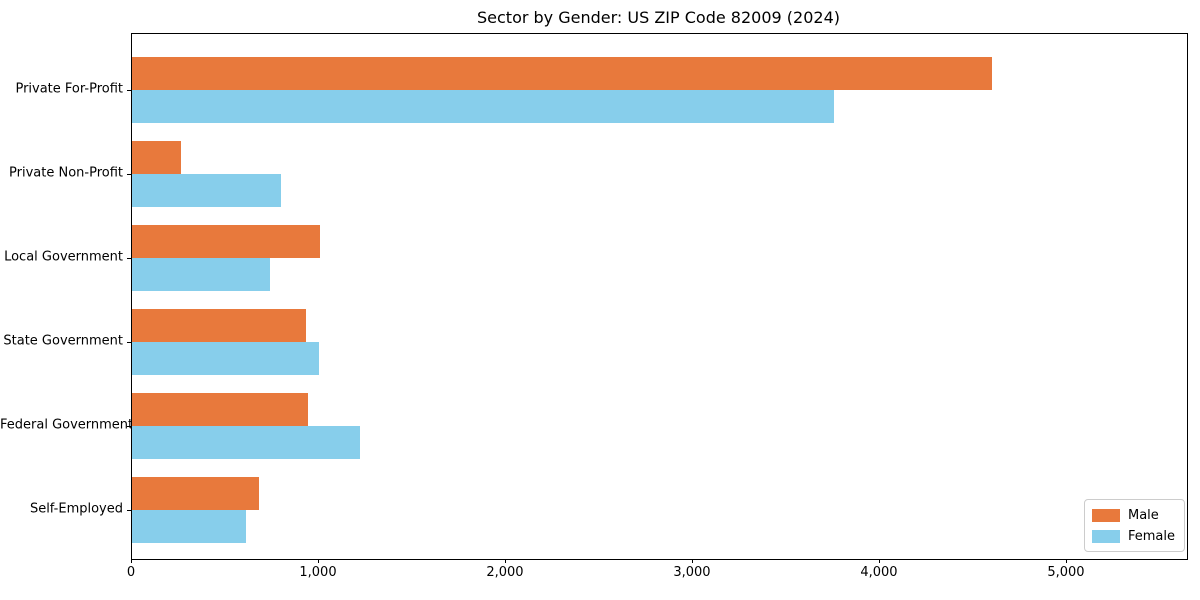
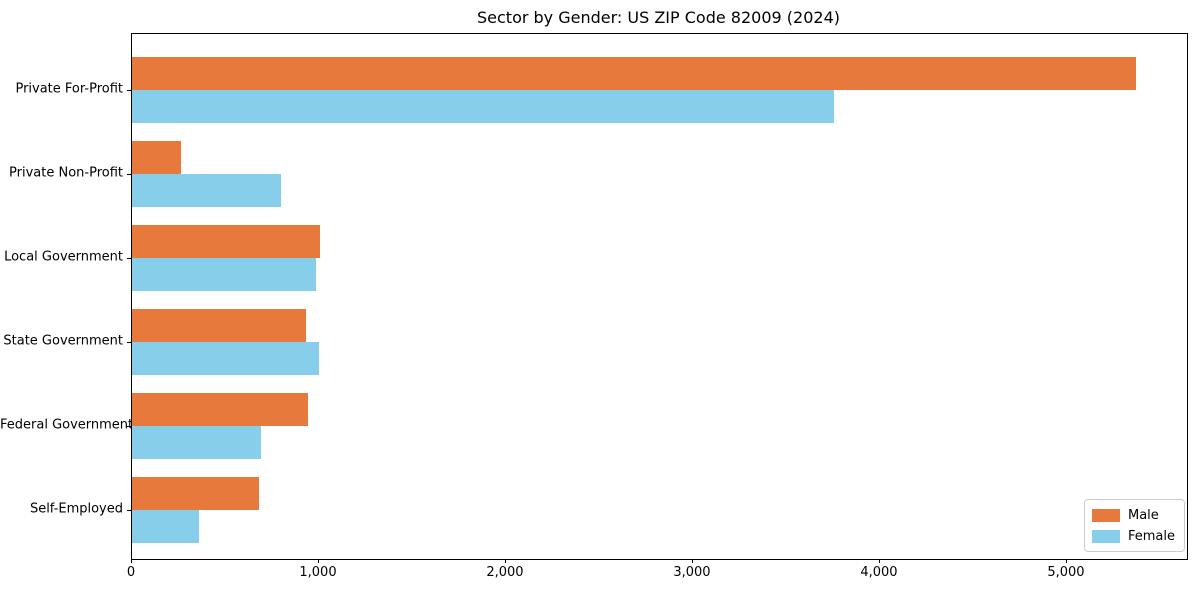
Male/Private For-Profit: 4600 -> 5370
Female/Local Government: 740 -> 980
Female/Federal Government: 1220 -> 690
Female/Self-Employed: 610 -> 360
